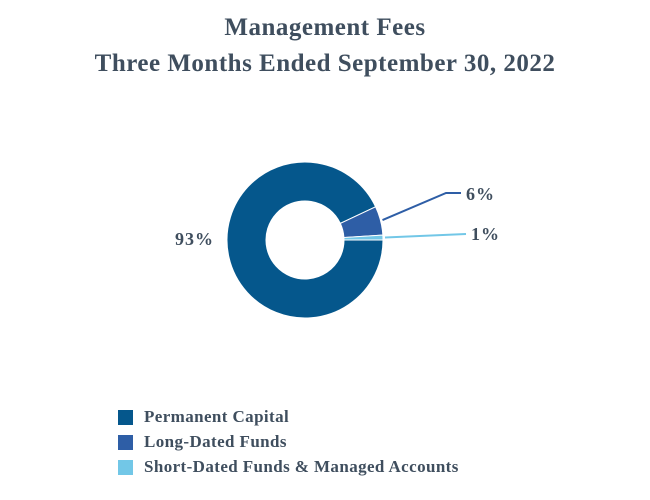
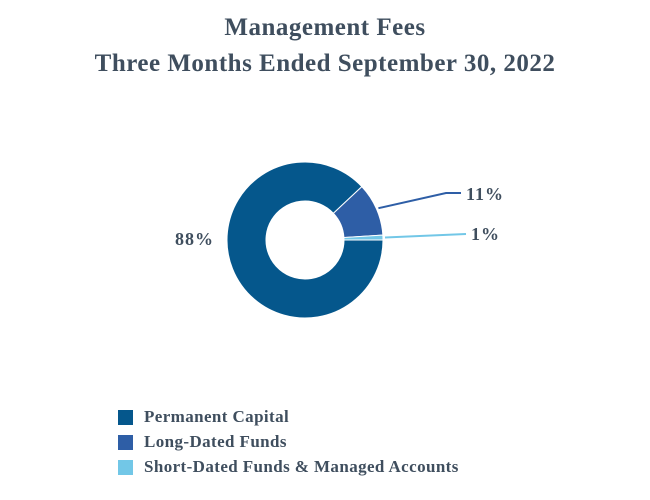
Permanent Capital: 93% -> 88%
Long-Dated Funds: 6% -> 11%
